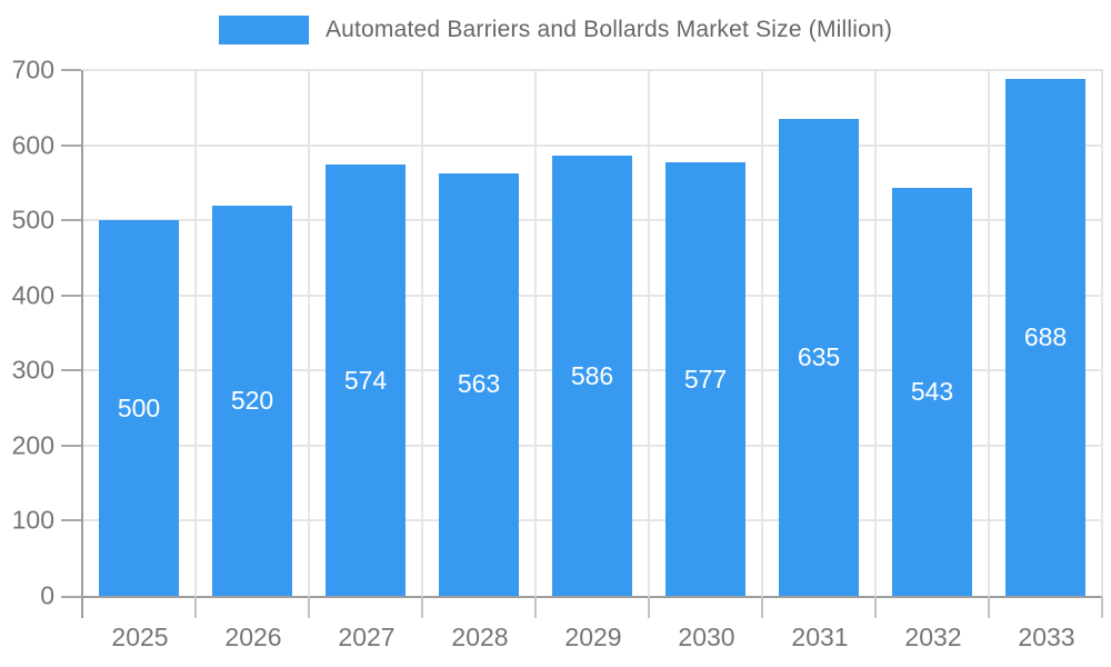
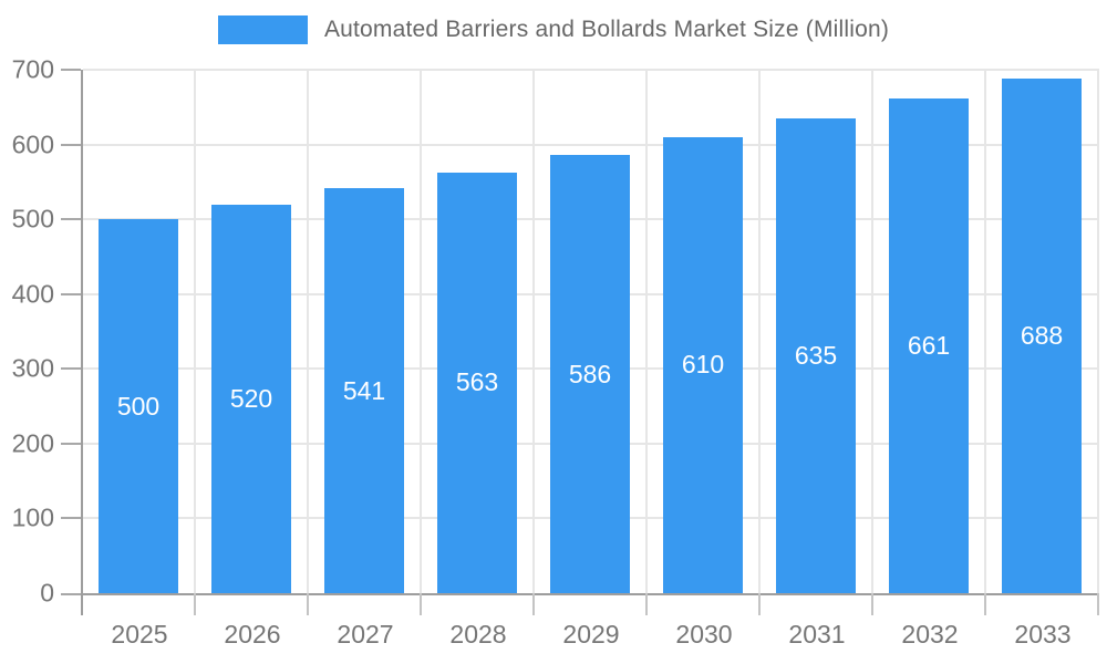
2027: 574 -> 541
2030: 577 -> 610
2032: 543 -> 661
